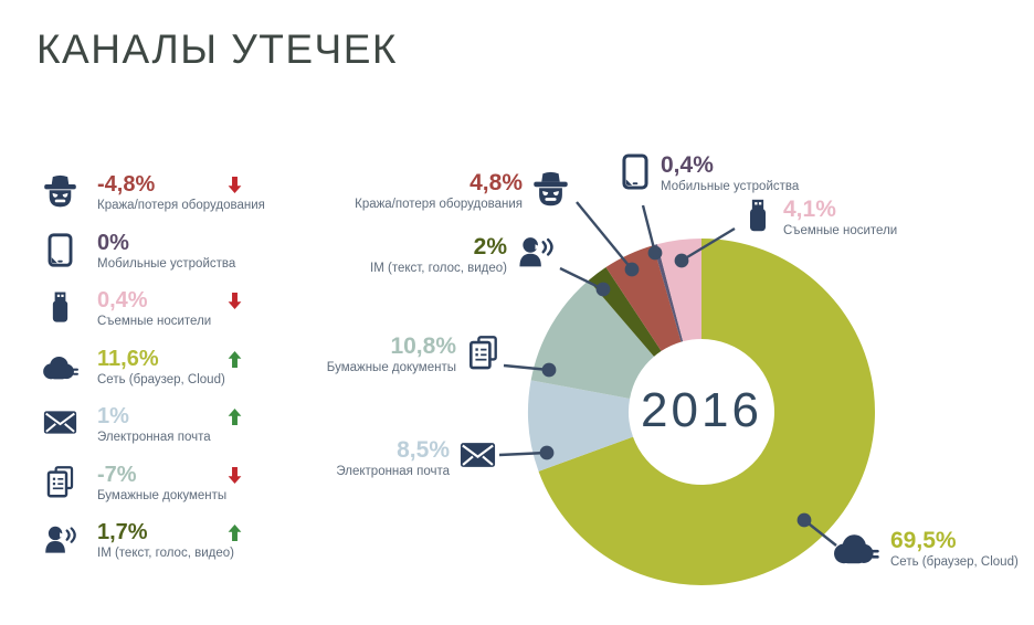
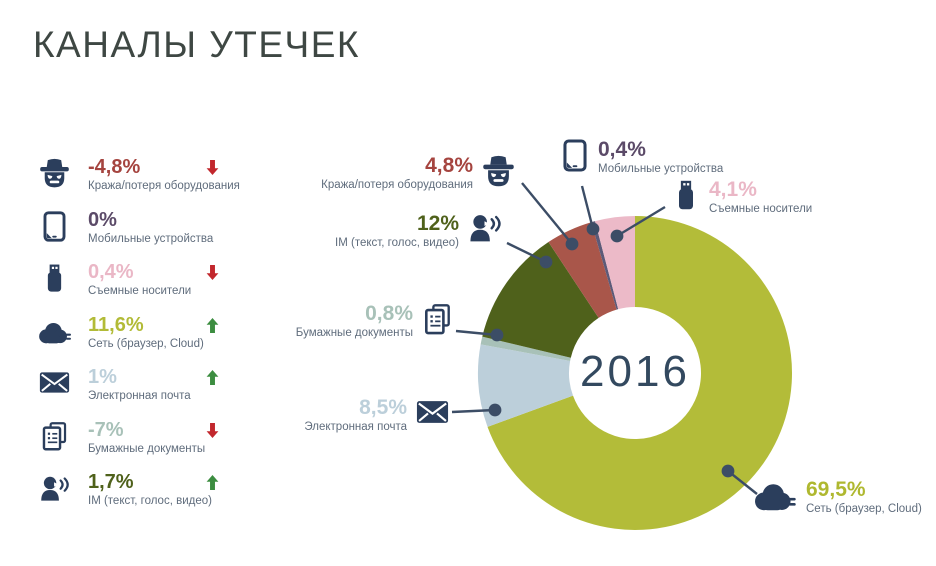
Бумажные документы: 10,8% -> 0,8%
IM (текст, голос, видео): 2% -> 12%
